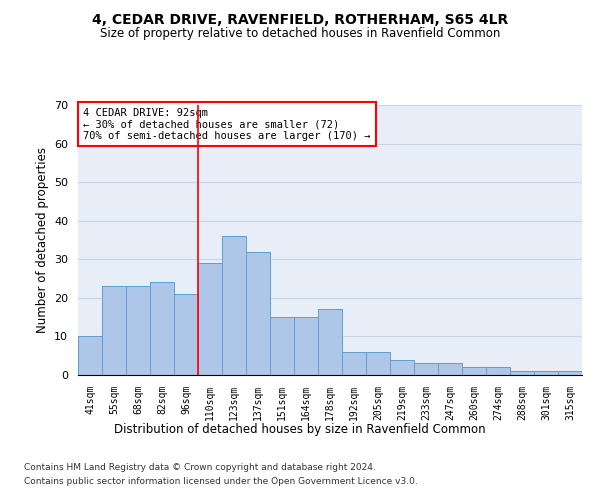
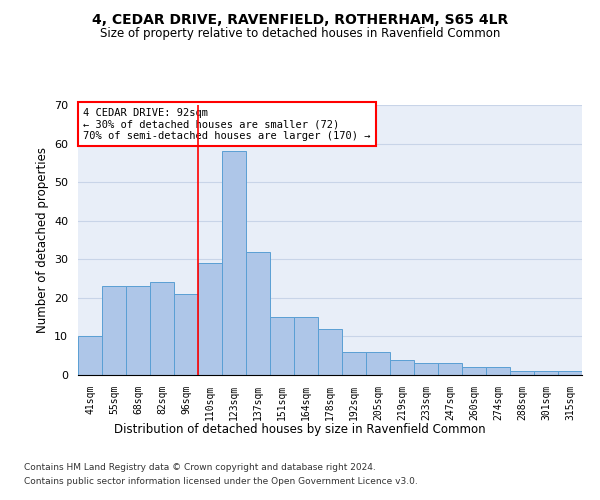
123sqm: 36 -> 58
178sqm: 17 -> 12
